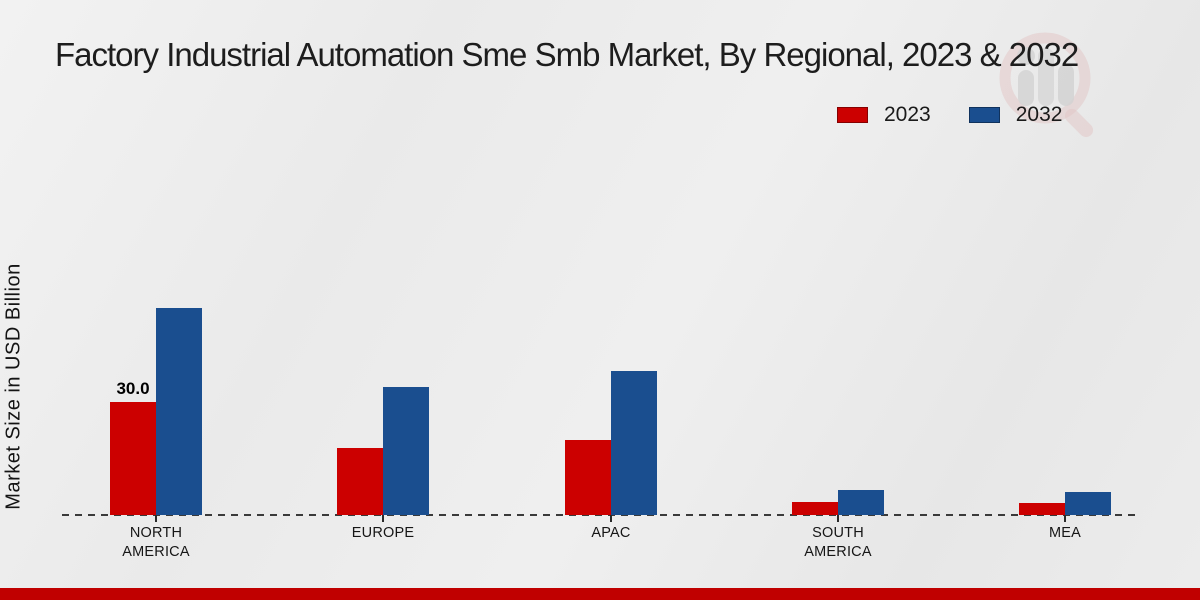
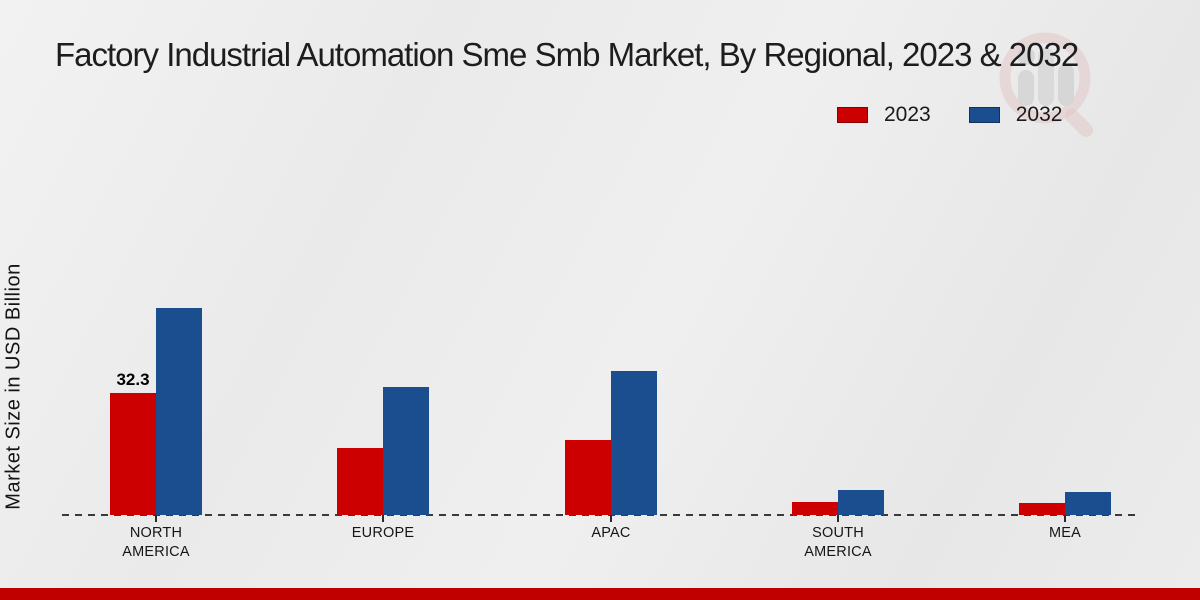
2023/NORTH AMERICA: 30.0 -> 32.3
